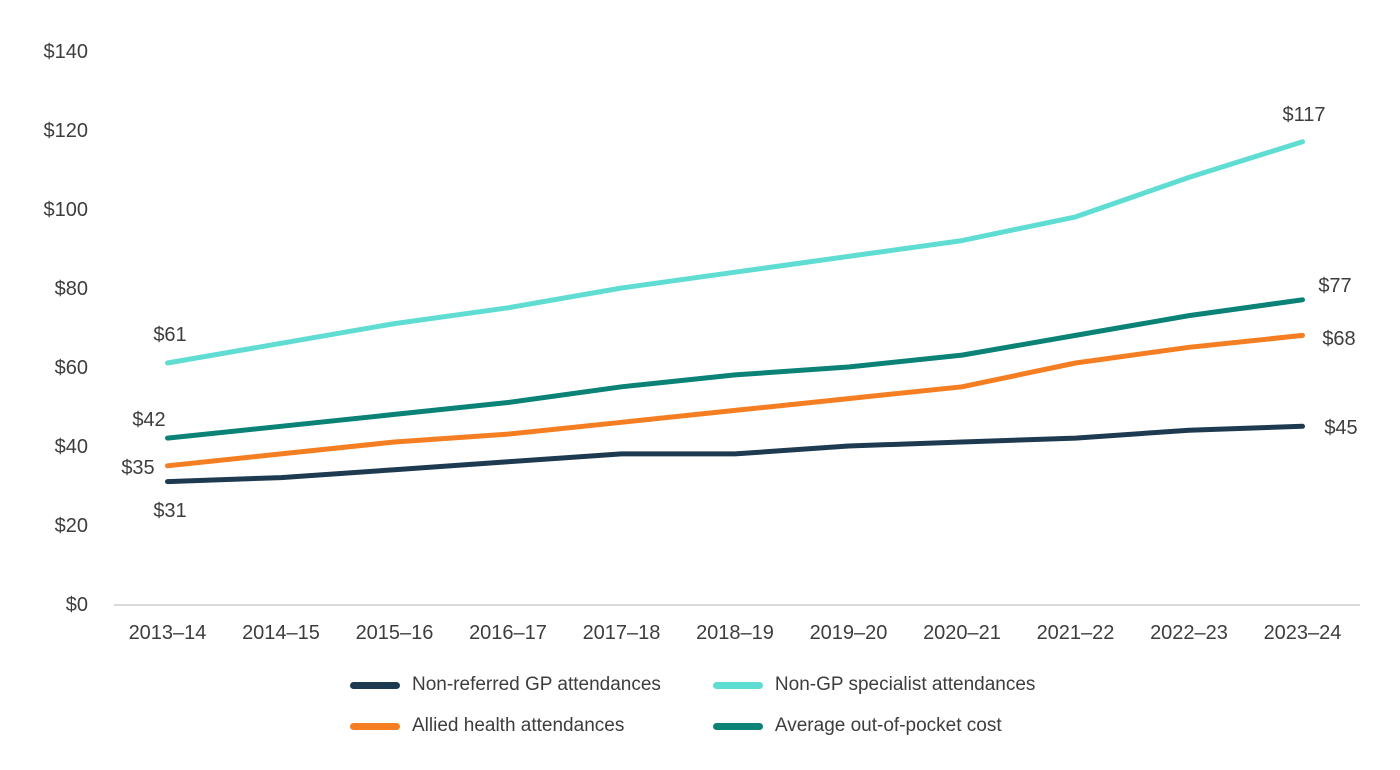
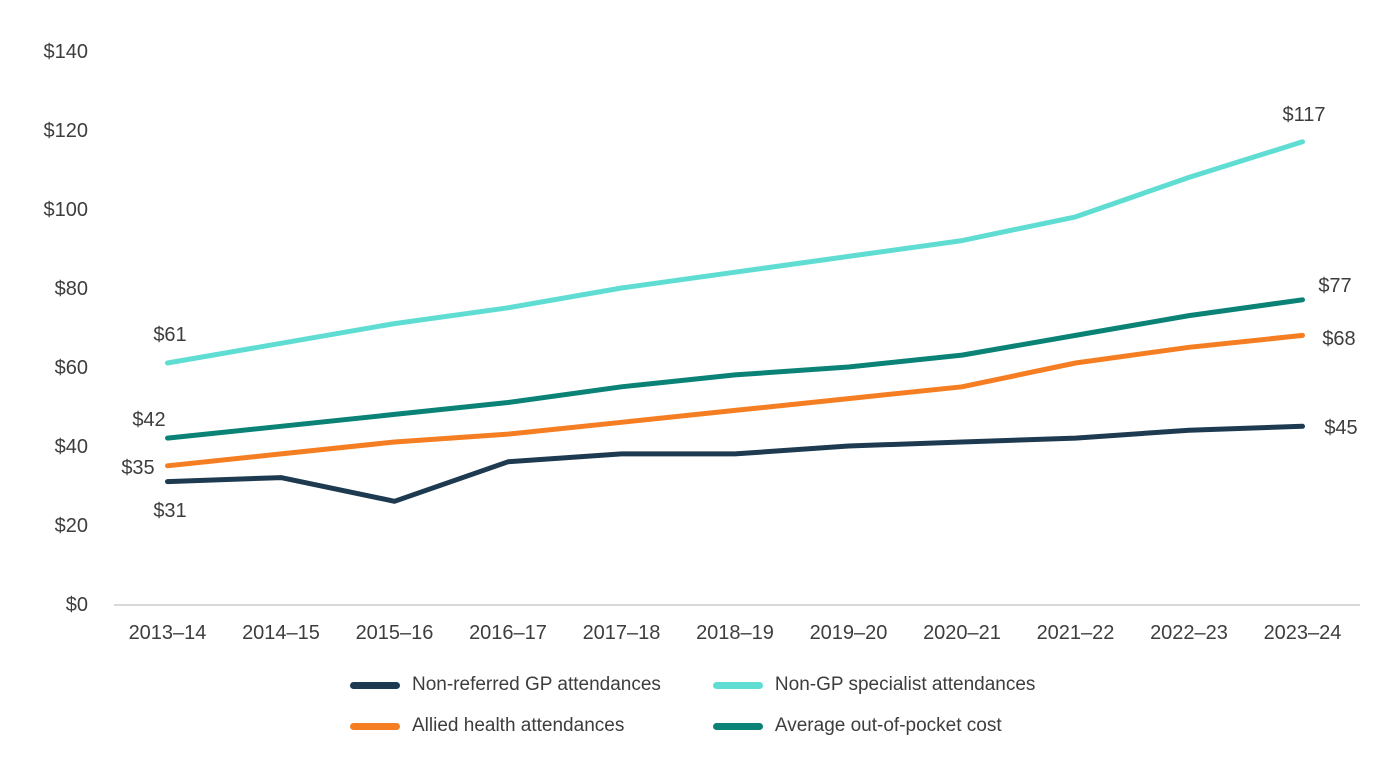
Non-referred GP attendances/2015–16: $34 -> $26
